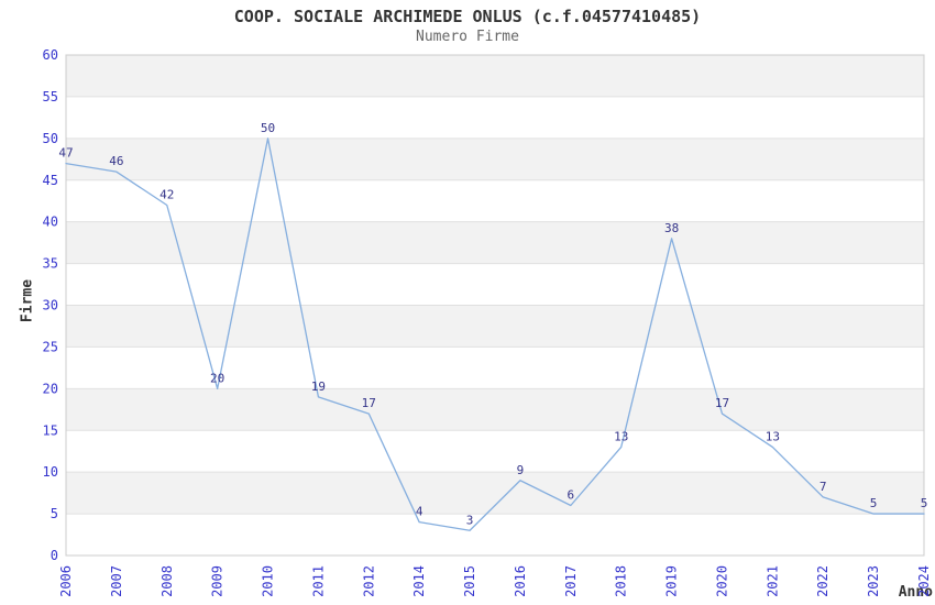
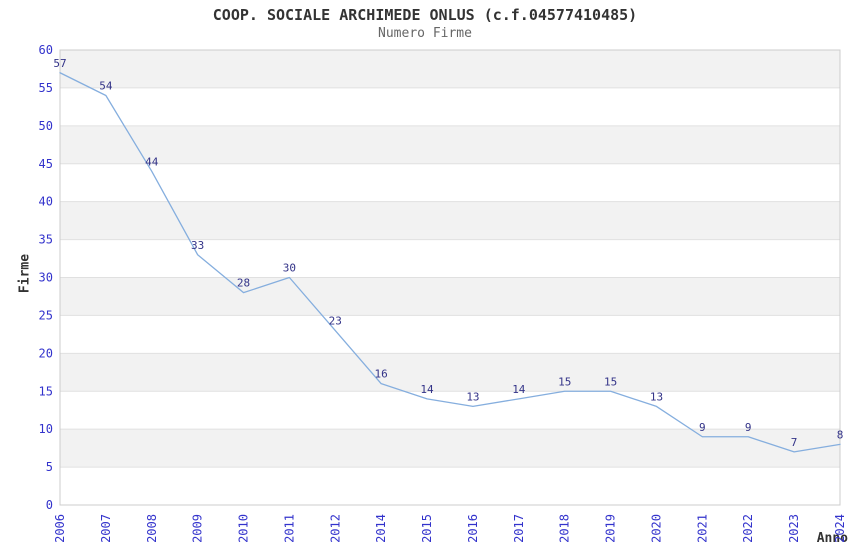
2006: 47 -> 57
2007: 46 -> 54
2008: 42 -> 44
2009: 20 -> 33
2010: 50 -> 28
2011: 19 -> 30
2012: 17 -> 23
2014: 4 -> 16
2015: 3 -> 14
2016: 9 -> 13
2017: 6 -> 14
2018: 13 -> 15
2019: 38 -> 15
2020: 17 -> 13
2021: 13 -> 9
2022: 7 -> 9
2023: 5 -> 7
2024: 5 -> 8
